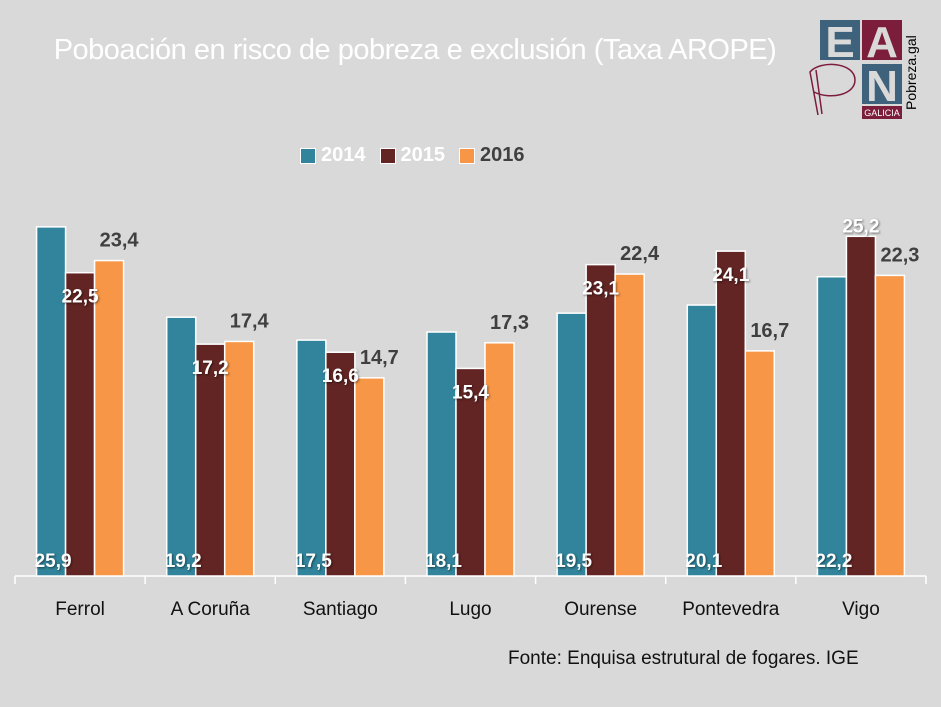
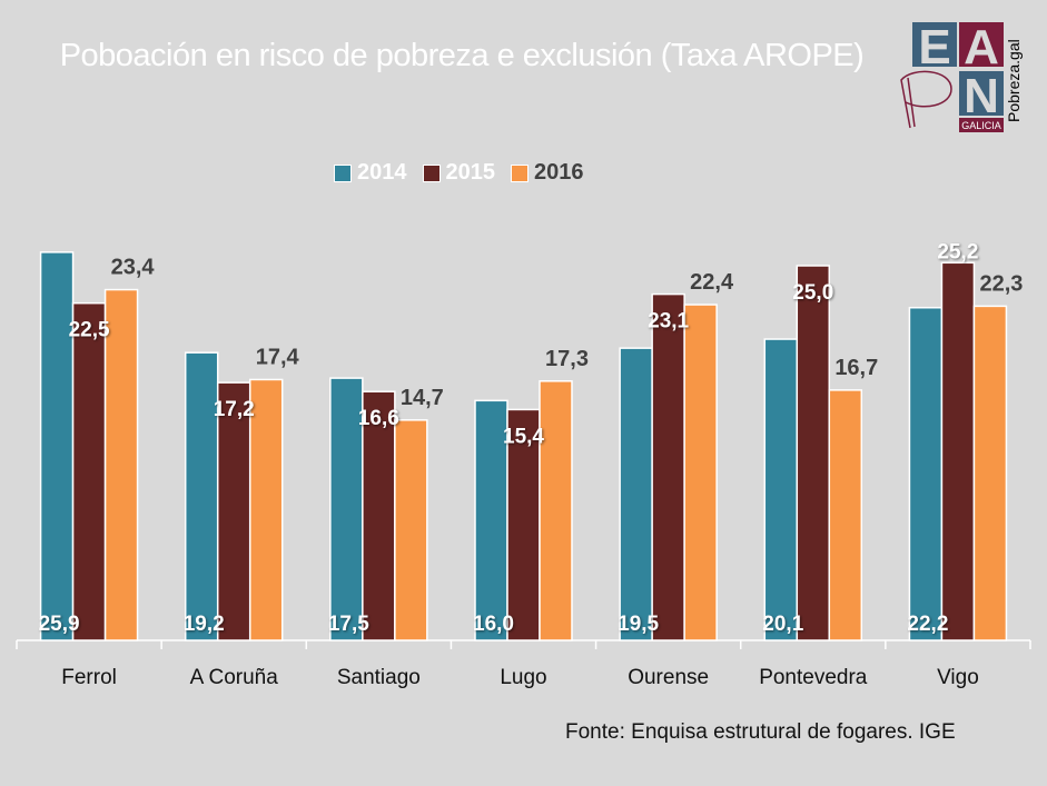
2014/Lugo: 18,1 -> 16,0
2015/Pontevedra: 24,1 -> 25,0
